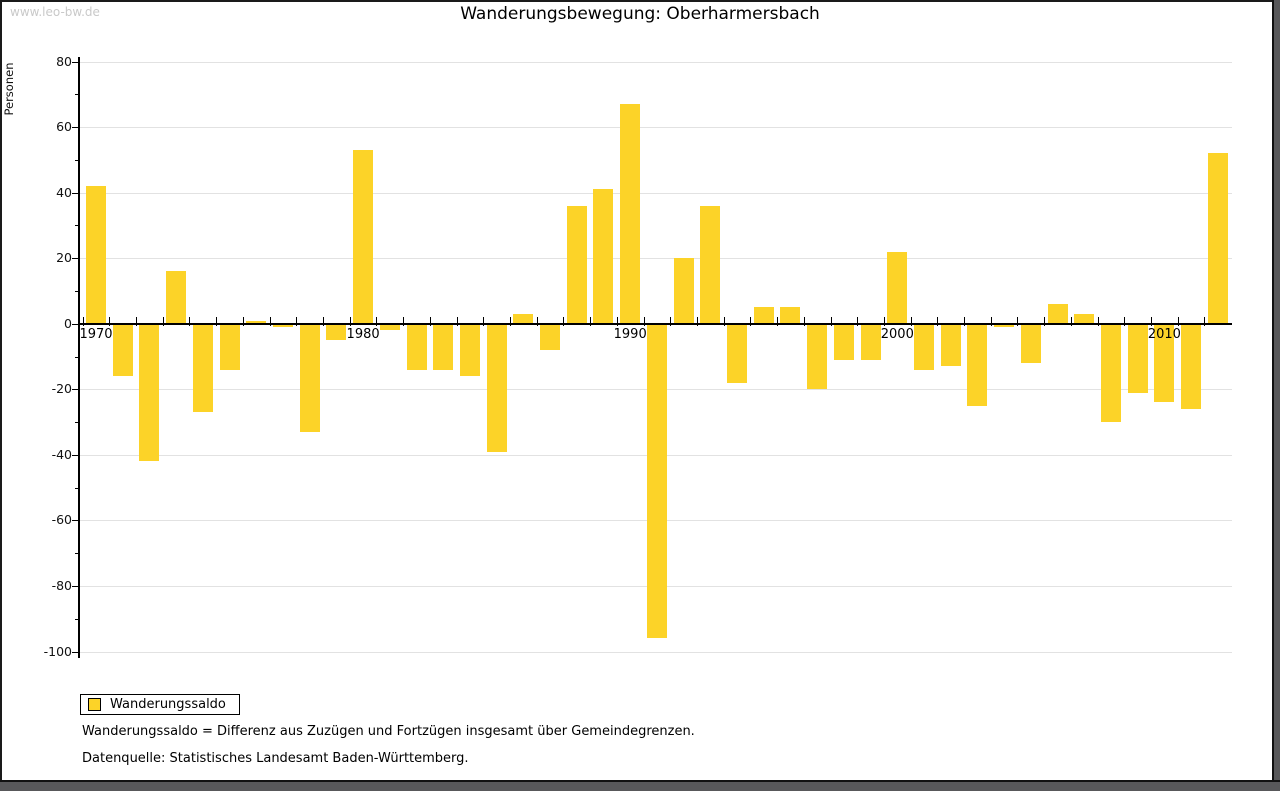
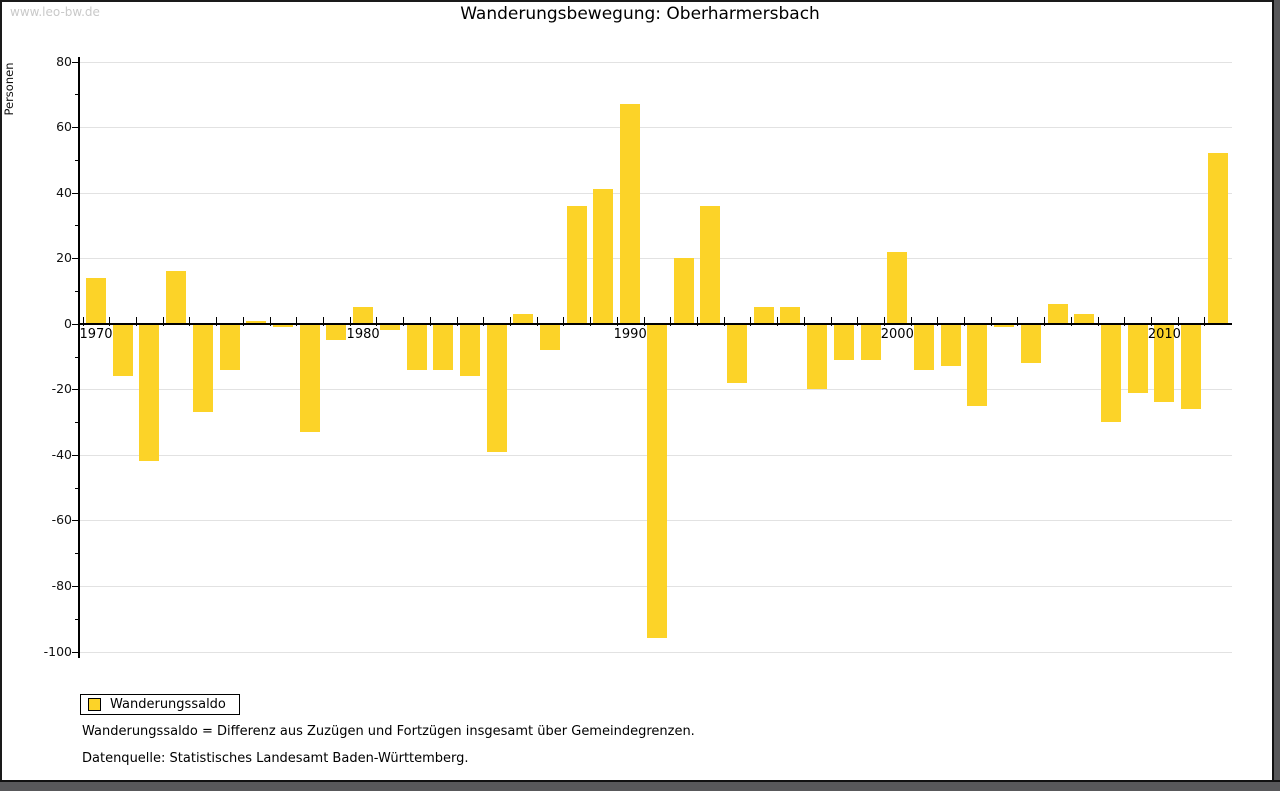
1970: 42 -> 14
1980: 53 -> 5
